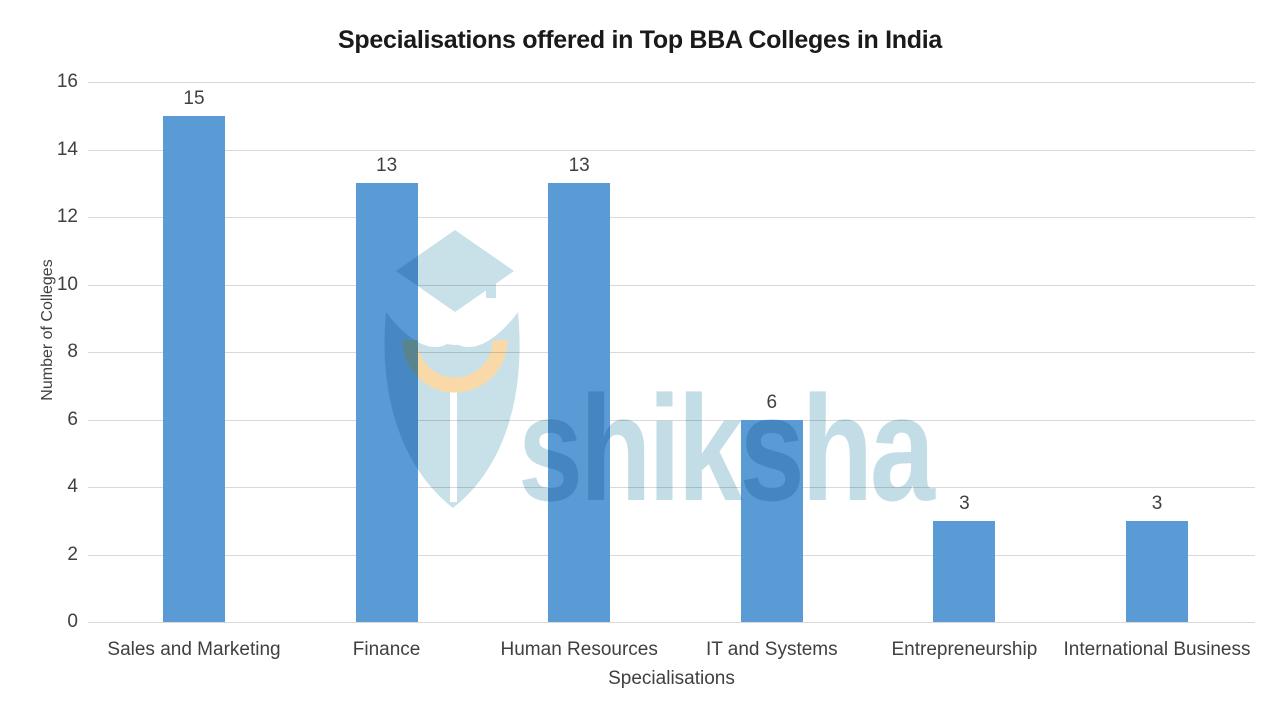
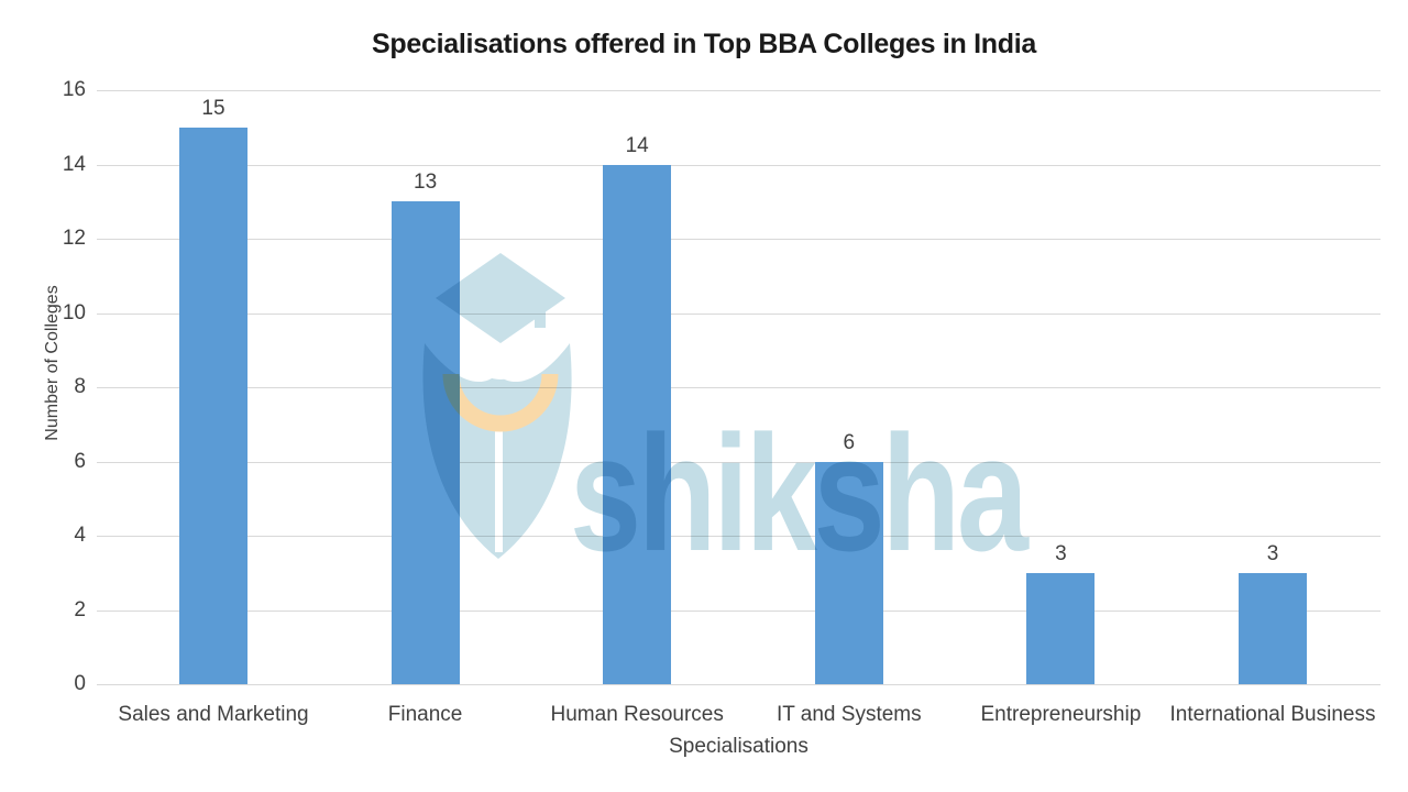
Human Resources: 13 -> 14
